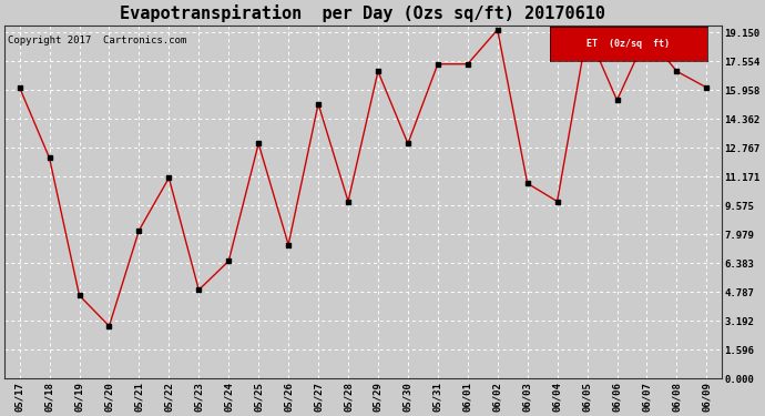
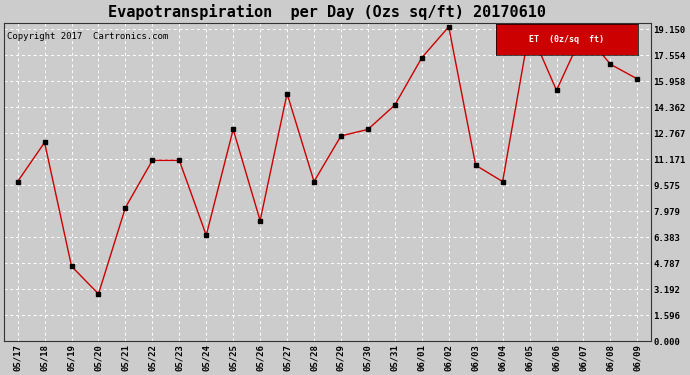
05/17: 16.1 -> 9.8
05/23: 4.9 -> 11.1
05/29: 17.0 -> 12.6
05/31: 17.4 -> 14.5
